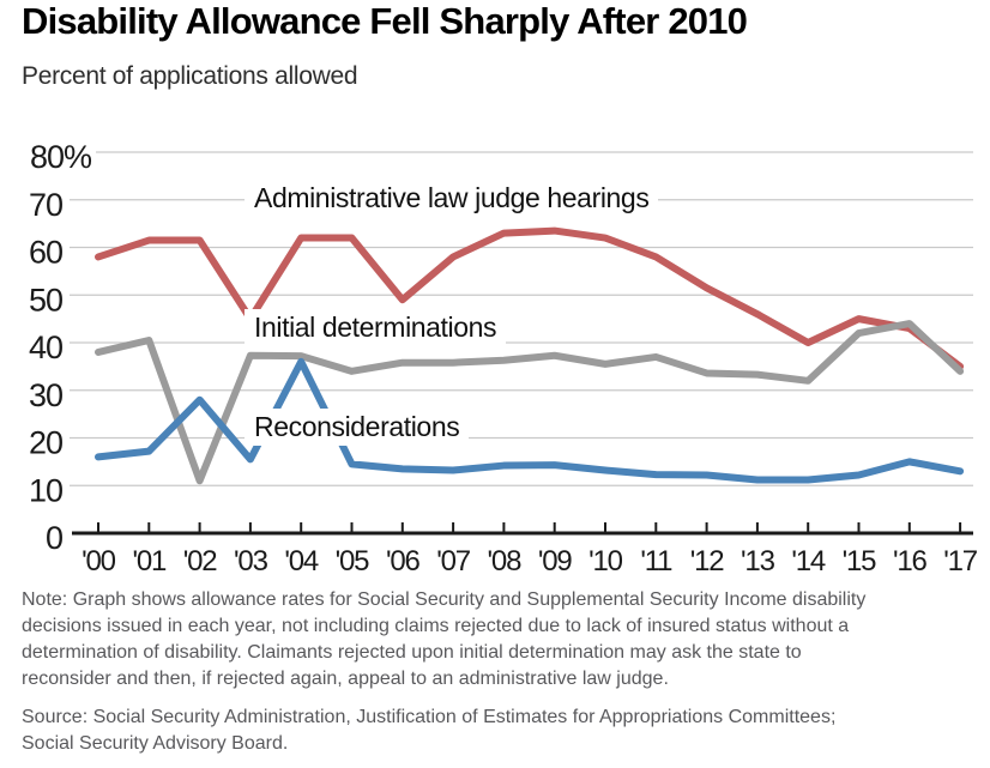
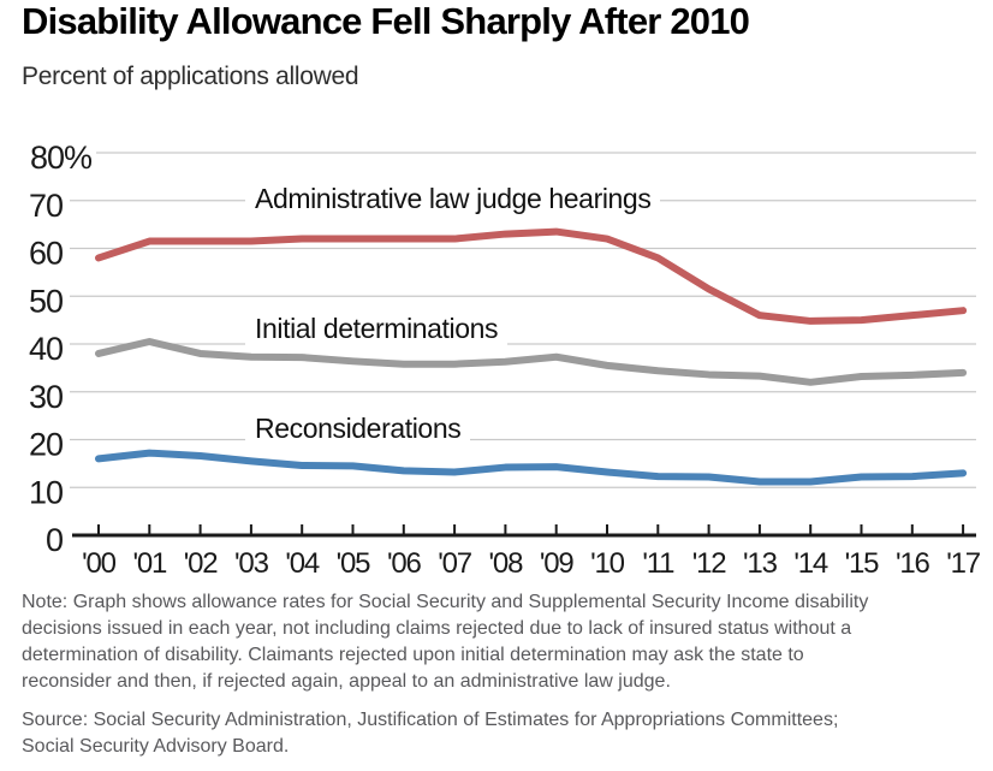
Initial determinations/'02: 11% -> 38%
Reconsiderations/'02: 28% -> 17%
Administrative law judge hearings/'03: 45% -> 62%
Reconsiderations/'04: 36% -> 15%
Initial determinations/'05: 34% -> 36%
Administrative law judge hearings/'06: 49% -> 62%
Administrative law judge hearings/'07: 58% -> 62%
Initial determinations/'11: 37% -> 34%
Administrative law judge hearings/'14: 40% -> 45%
Initial determinations/'15: 42% -> 33%
Administrative law judge hearings/'16: 43% -> 46%
Initial determinations/'16: 44% -> 34%
Reconsiderations/'16: 15% -> 12%
Administrative law judge hearings/'17: 35% -> 47%
